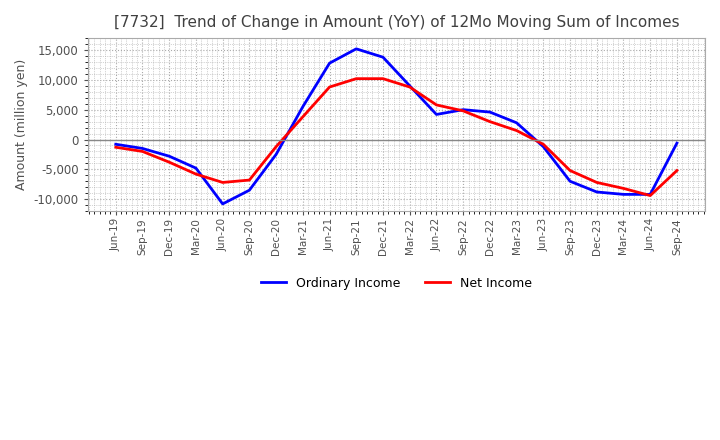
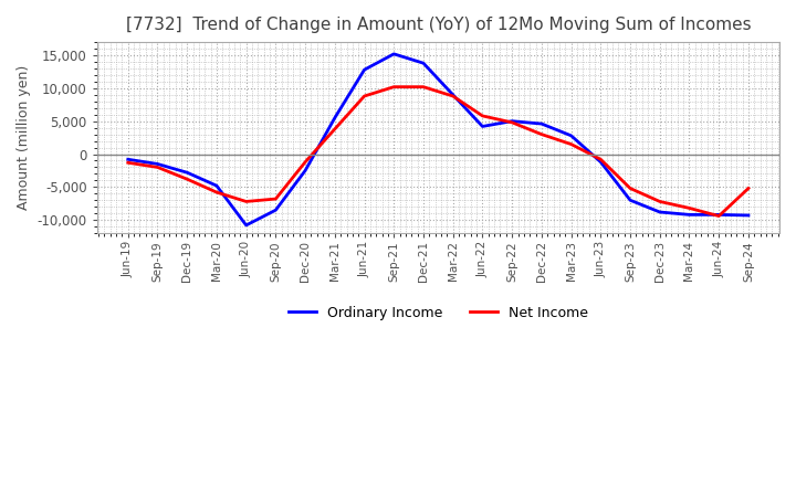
Ordinary Income/Sep-24: -600 -> -9,300
